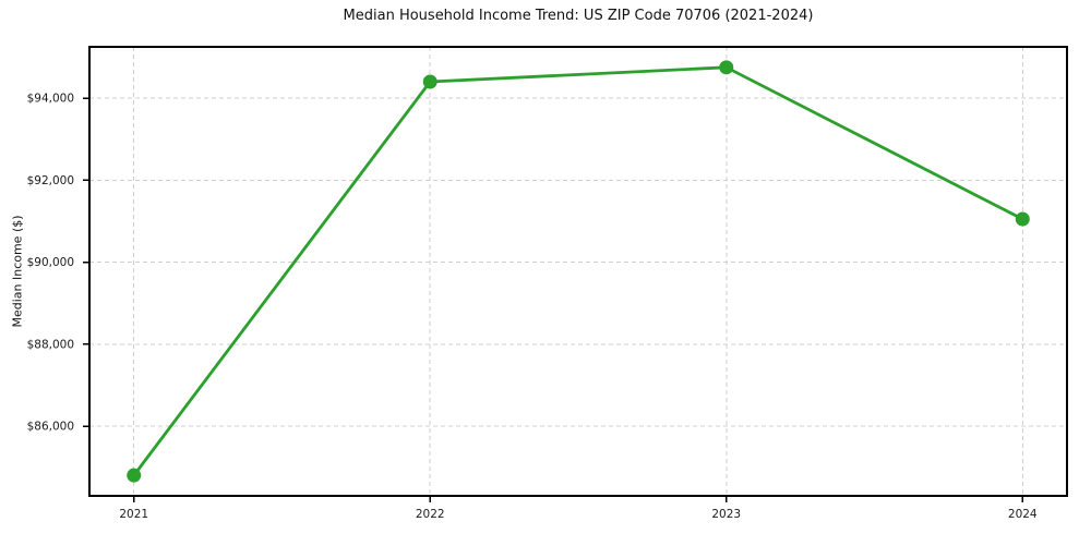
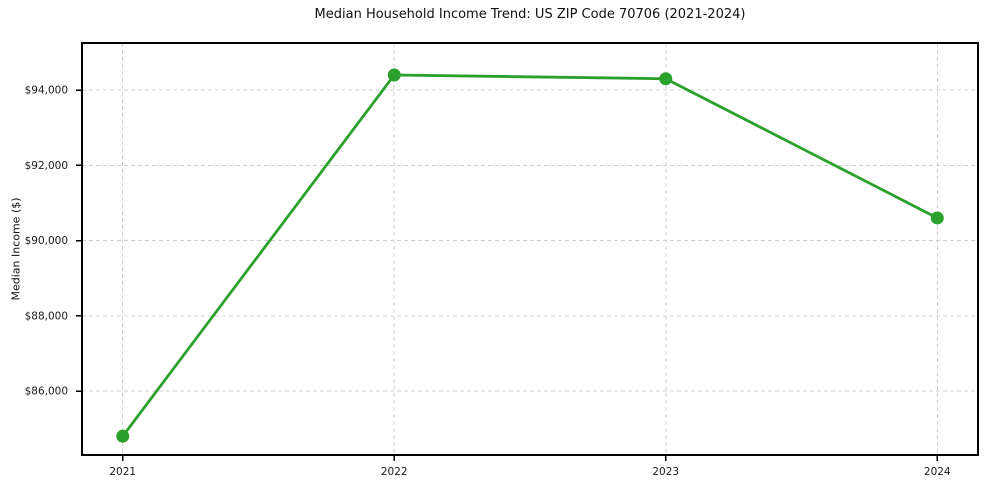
2023: $94800 -> $94300
2024: $91000 -> $90600
